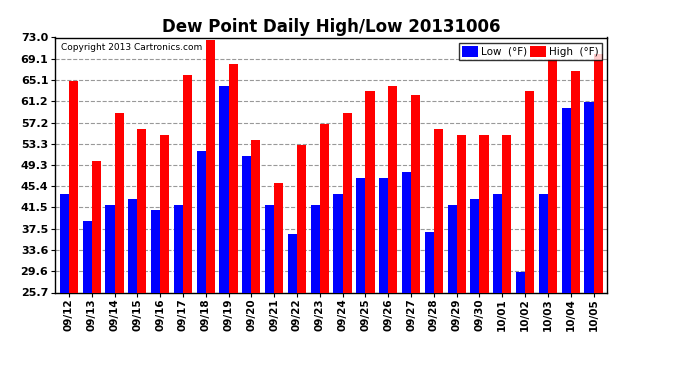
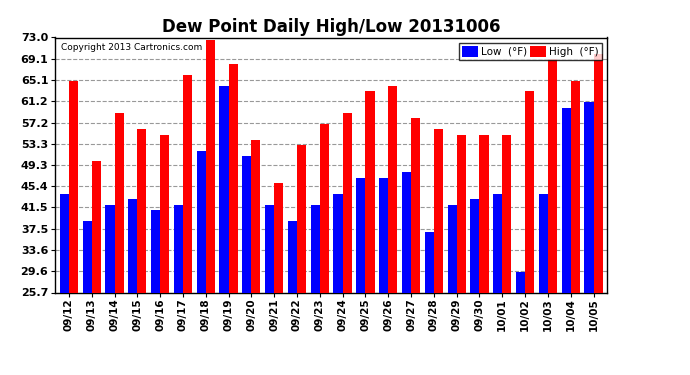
Low (°F)/09/22: 36.6 -> 39.0
High (°F)/09/27: 62.4 -> 58.0
High (°F)/10/04: 66.8 -> 65.0
